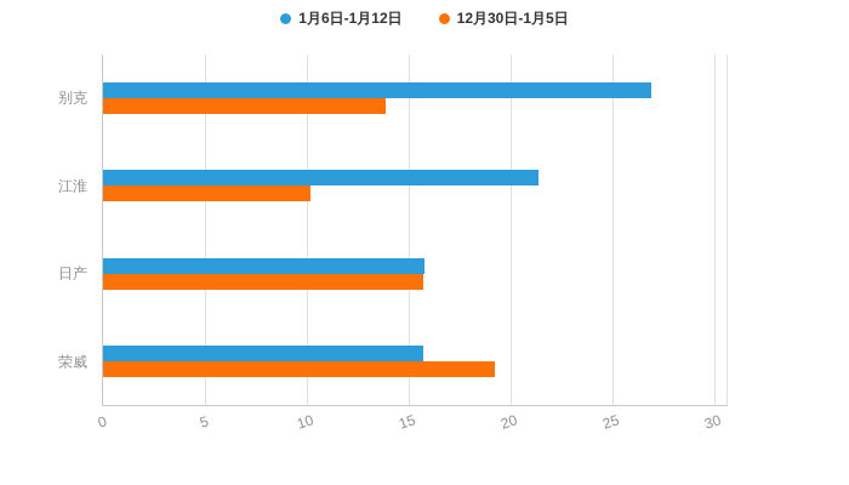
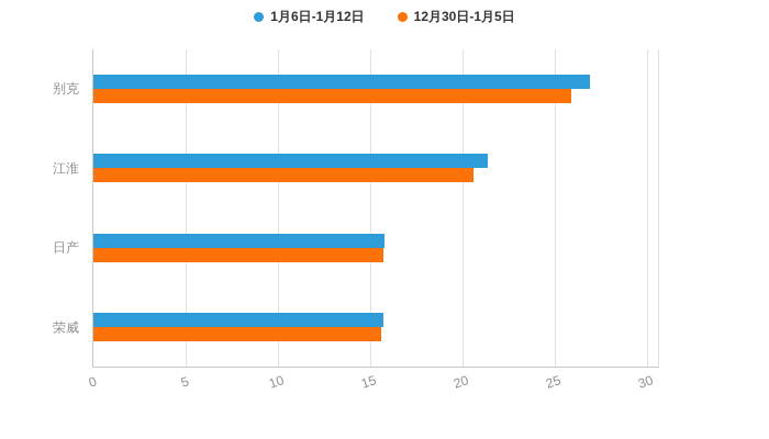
12月30日-1月5日/别克: 13.9 -> 25.9
12月30日-1月5日/江淮: 10.2 -> 20.6
12月30日-1月5日/荣威: 19.2 -> 15.6
